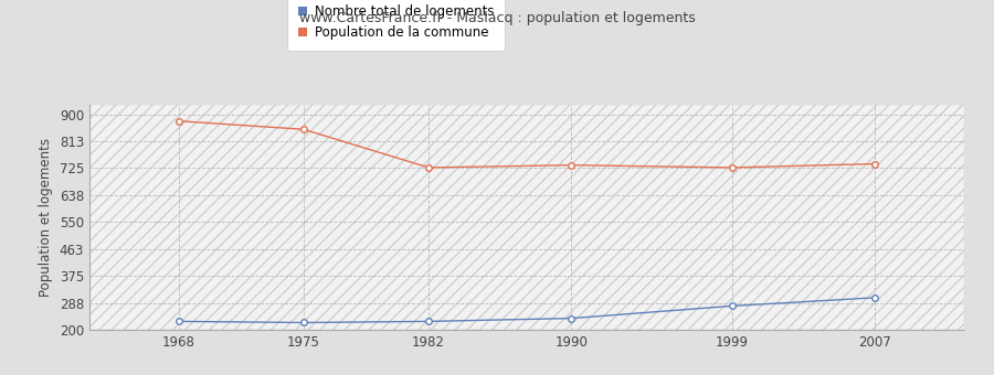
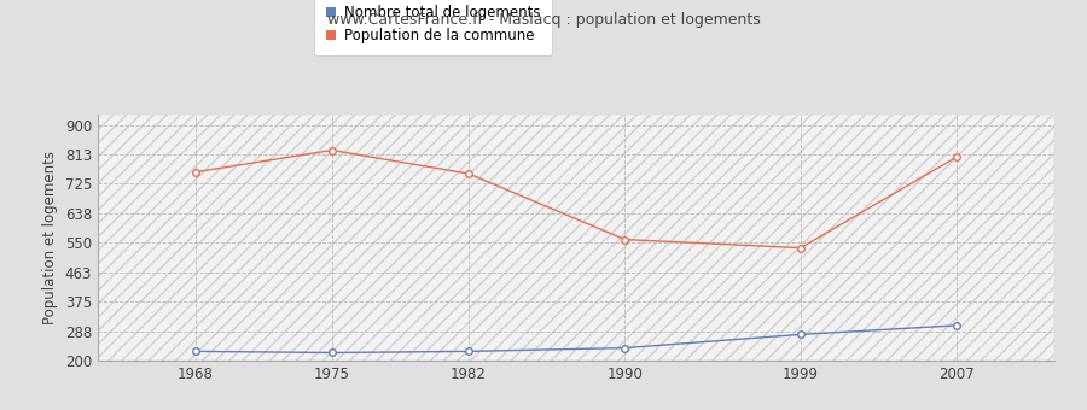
Population de la commune/1968: 878 -> 760
Population de la commune/1975: 851 -> 825
Population de la commune/1982: 727 -> 755
Population de la commune/1990: 735 -> 560
Population de la commune/1999: 727 -> 535
Population de la commune/2007: 739 -> 805
